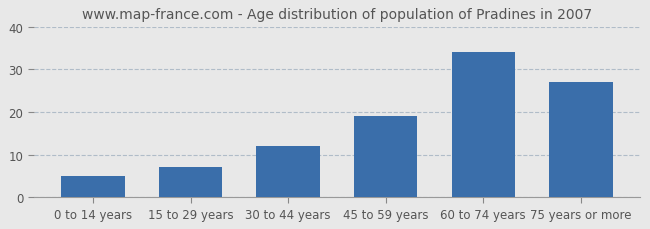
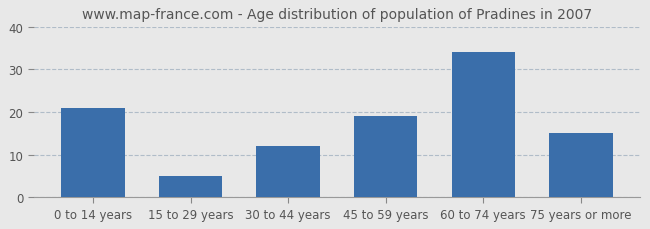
0 to 14 years: 5 -> 21
15 to 29 years: 7 -> 5
75 years or more: 27 -> 15
